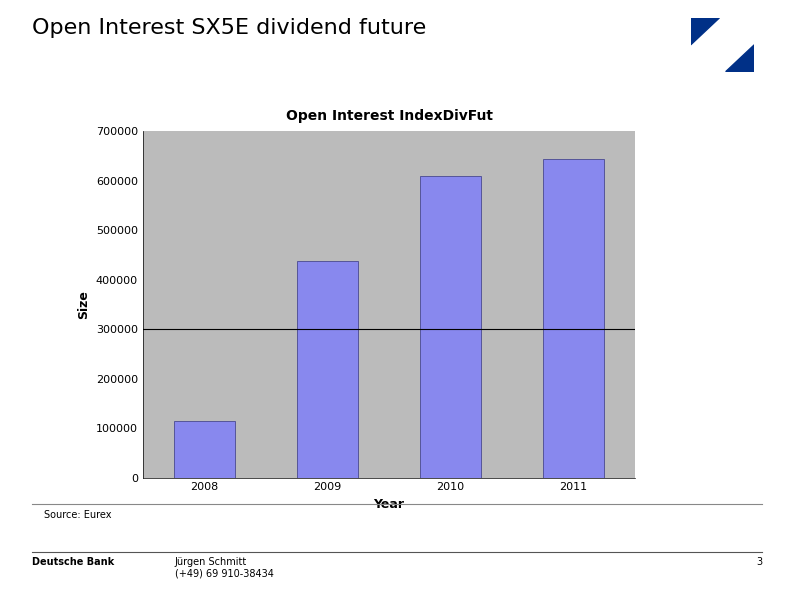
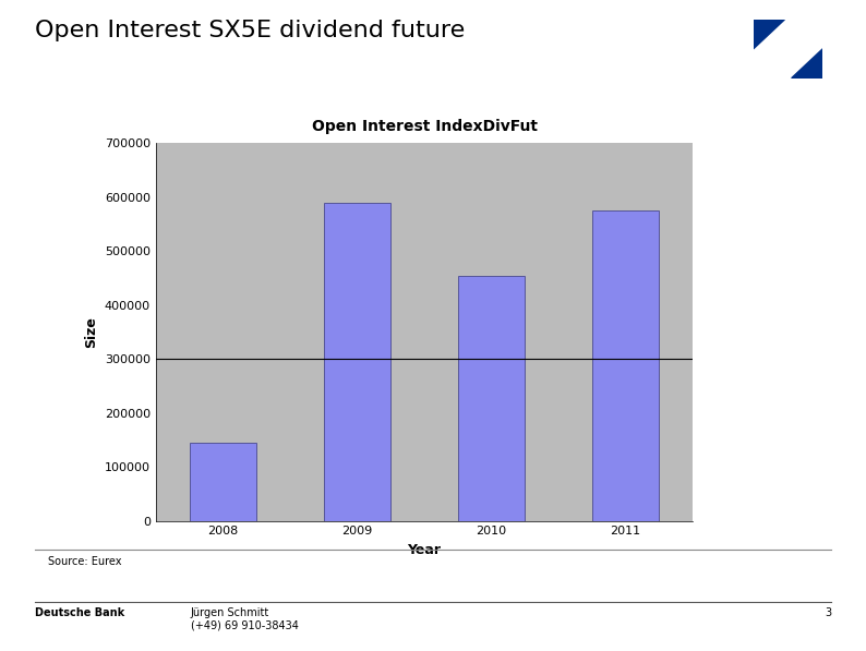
2008: 115000 -> 145000
2009: 437000 -> 590000
2010: 610000 -> 455000
2011: 645000 -> 575000
